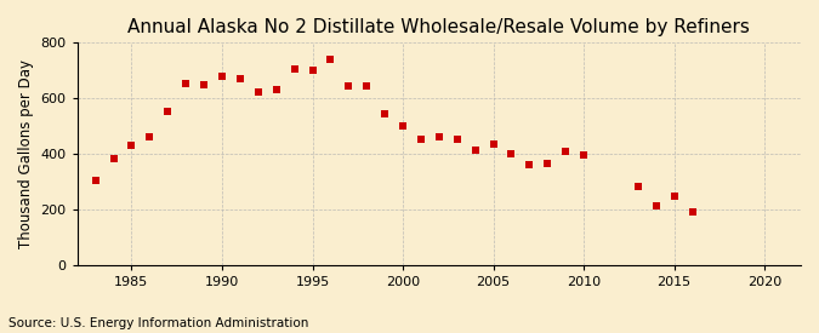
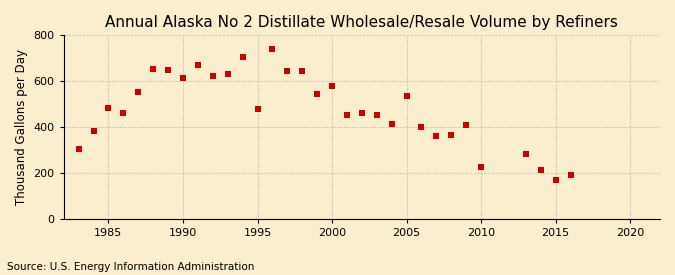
1985: 432 -> 485
1990: 680 -> 615
1995: 700 -> 480
2000: 500 -> 580
2005: 435 -> 535
2010: 395 -> 225
2015: 248 -> 170
